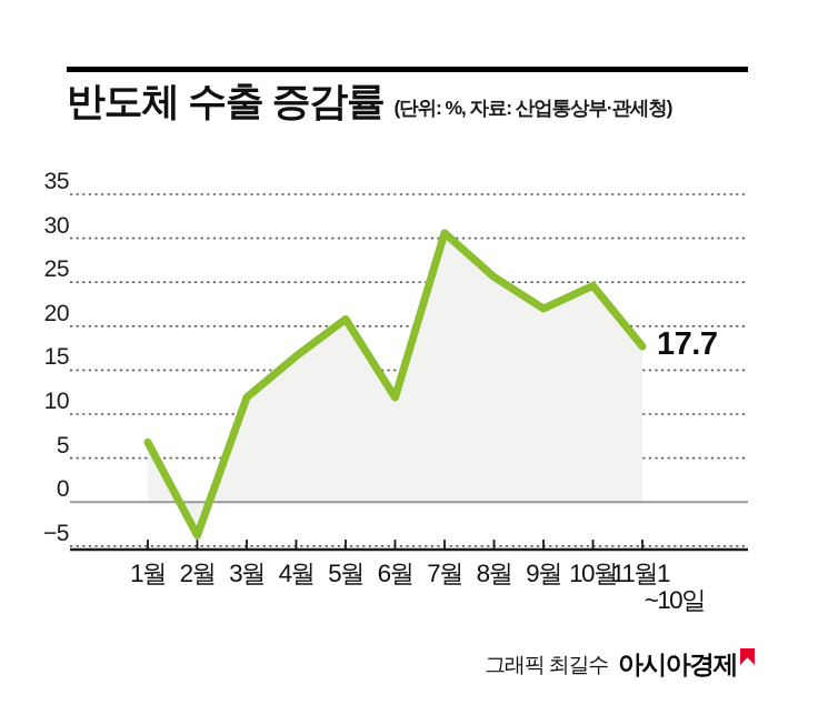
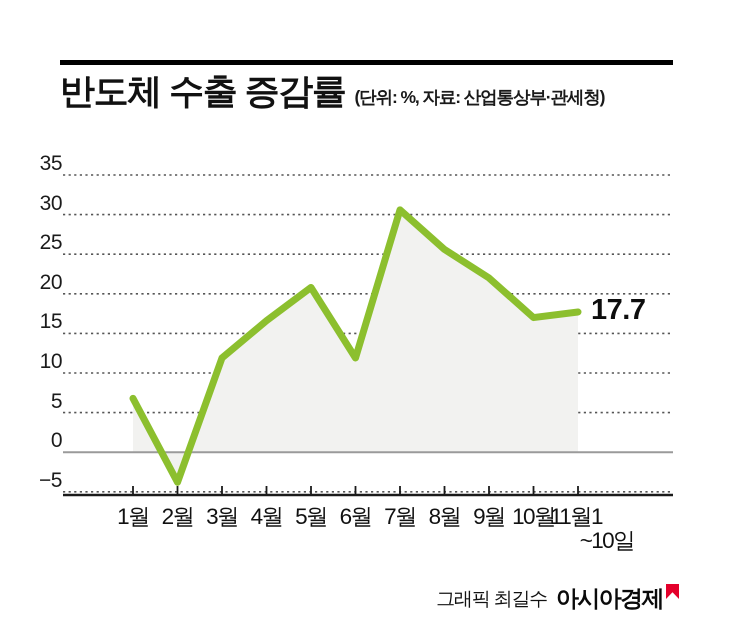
10월: 25 -> 17
